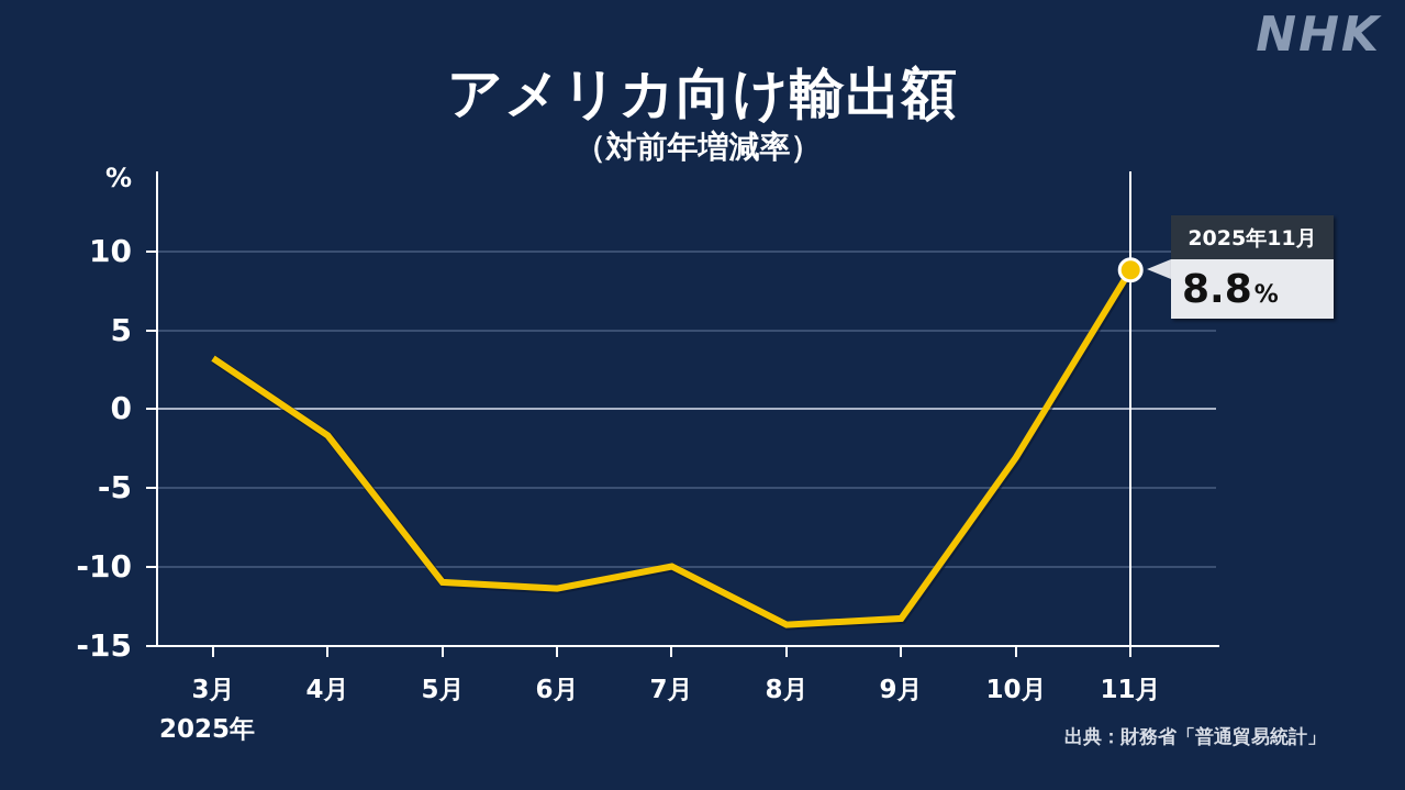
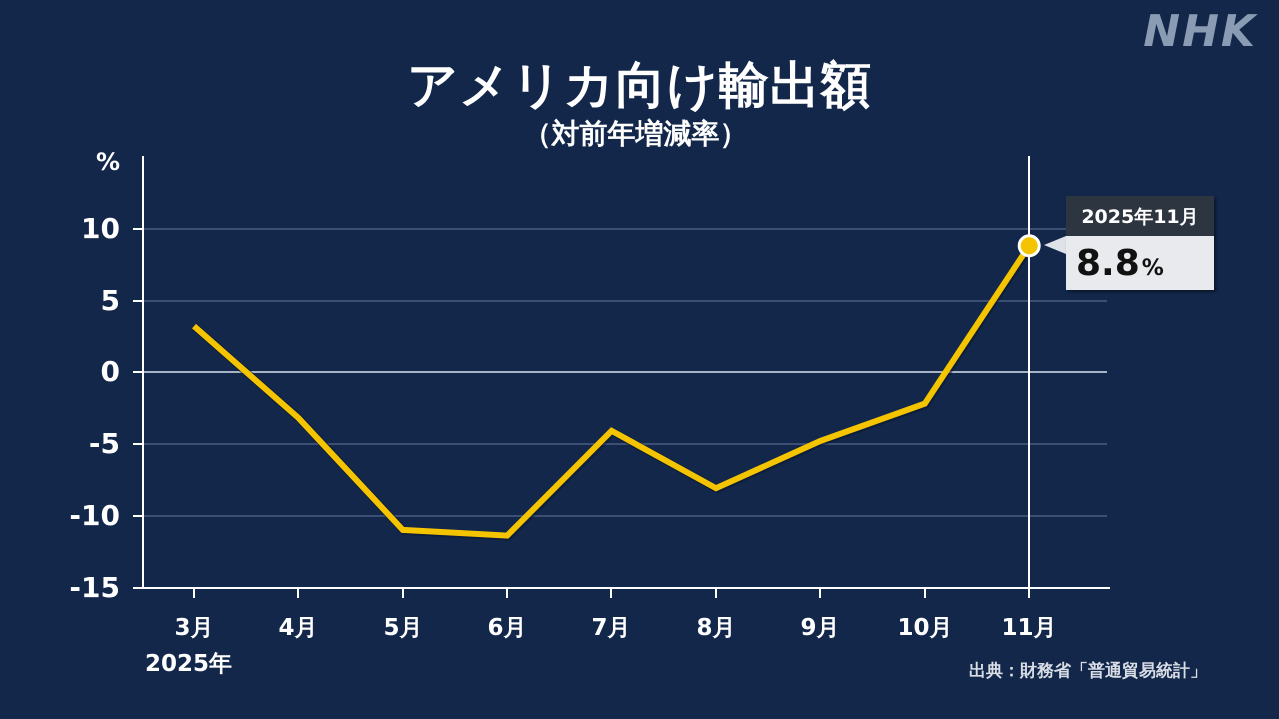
4月: -1.7 -> -3.2
7月: -10.0 -> -4.1
8月: -13.7 -> -8.1
9月: -13.3 -> -4.8
10月: -3.1 -> -2.2
